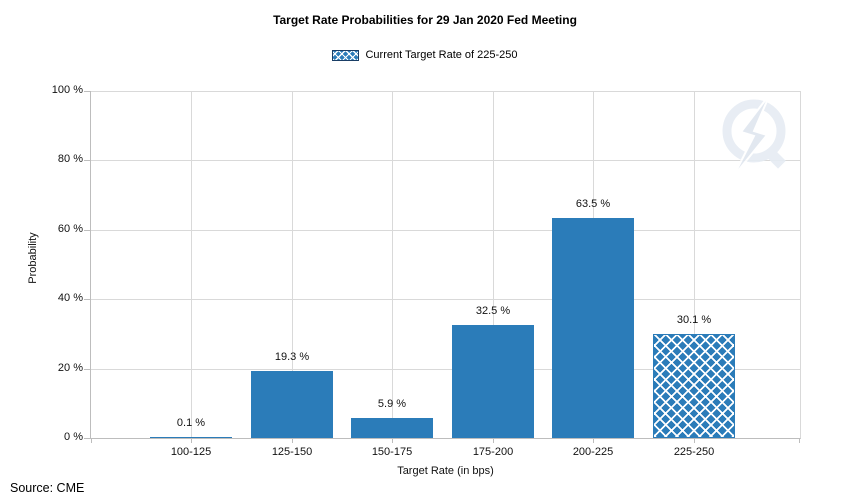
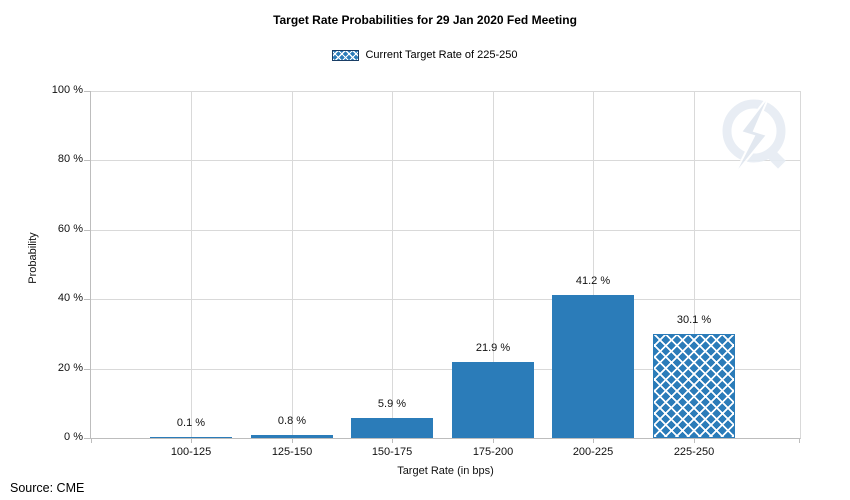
125-150: 19.3 -> 0.8
175-200: 32.5 -> 21.9
200-225: 63.5 -> 41.2
